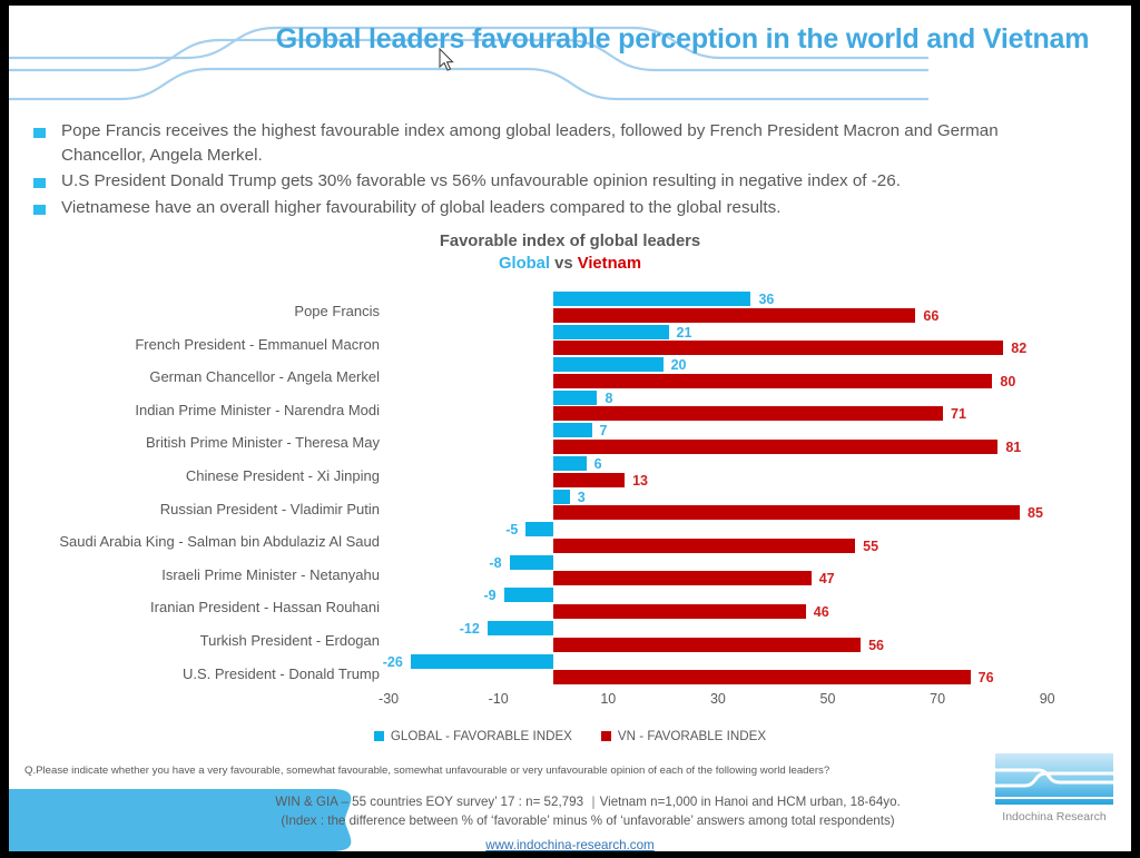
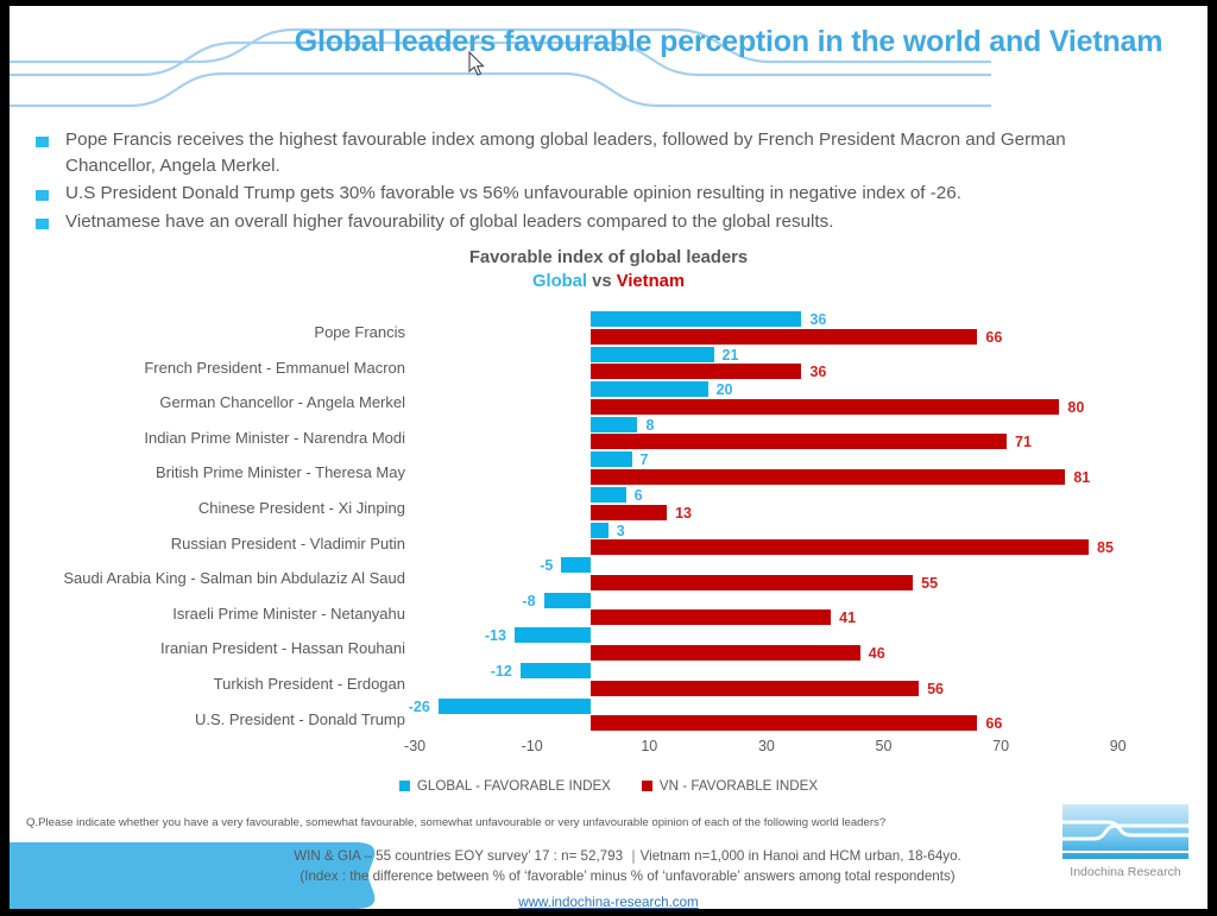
VN - FAVORABLE INDEX/French President - Emmanuel Macron: 82 -> 36
VN - FAVORABLE INDEX/Israeli Prime Minister - Netanyahu: 47 -> 41
GLOBAL - FAVORABLE INDEX/Iranian President - Hassan Rouhani: -9 -> -13
VN - FAVORABLE INDEX/U.S. President - Donald Trump: 76 -> 66
